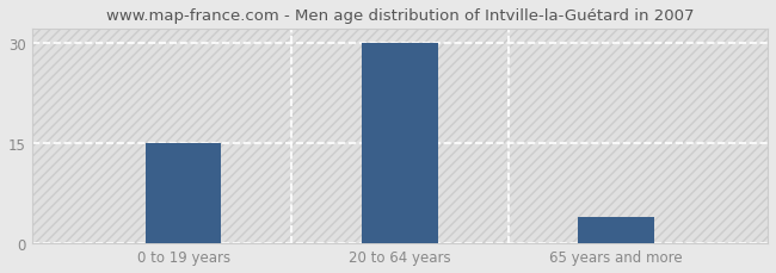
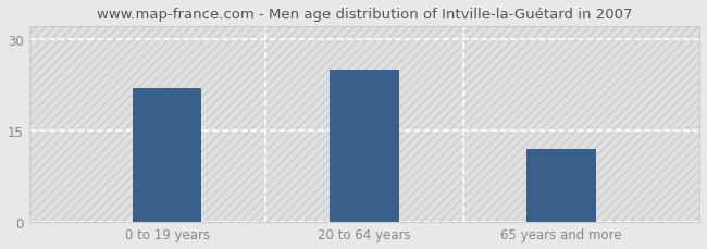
0 to 19 years: 15 -> 22
20 to 64 years: 30 -> 25
65 years and more: 4 -> 12
